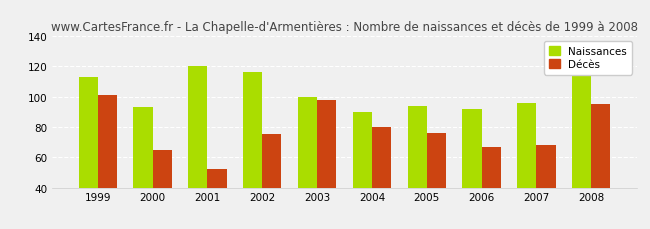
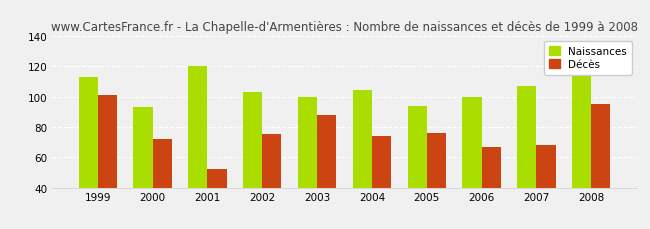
Décès/2000: 65 -> 72
Naissances/2002: 116 -> 103
Décès/2003: 98 -> 88
Naissances/2004: 90 -> 104
Décès/2004: 80 -> 74
Naissances/2006: 92 -> 100
Naissances/2007: 96 -> 107
